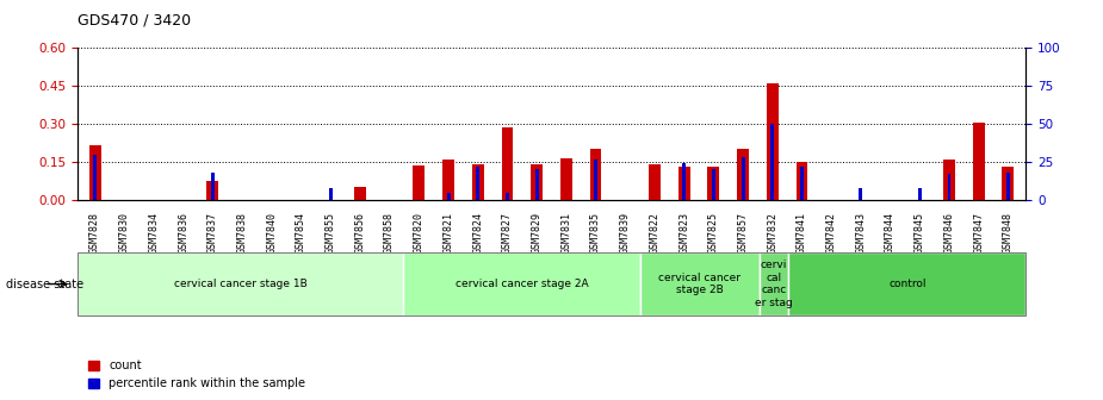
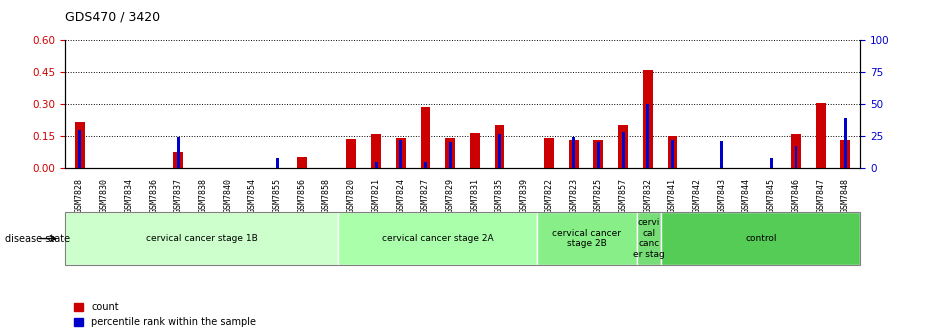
percentile rank within the sample/GSM7837: 18 -> 24
percentile rank within the sample/GSM7843: 8 -> 21
percentile rank within the sample/GSM7848: 18 -> 39
